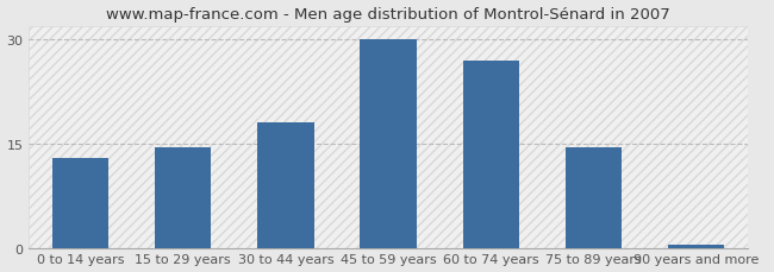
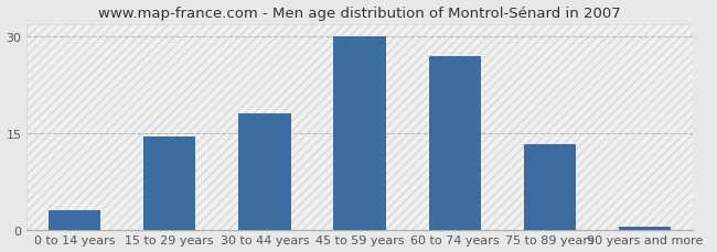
0 to 14 years: 13.0 -> 3.0
75 to 89 years: 14.5 -> 13.2
